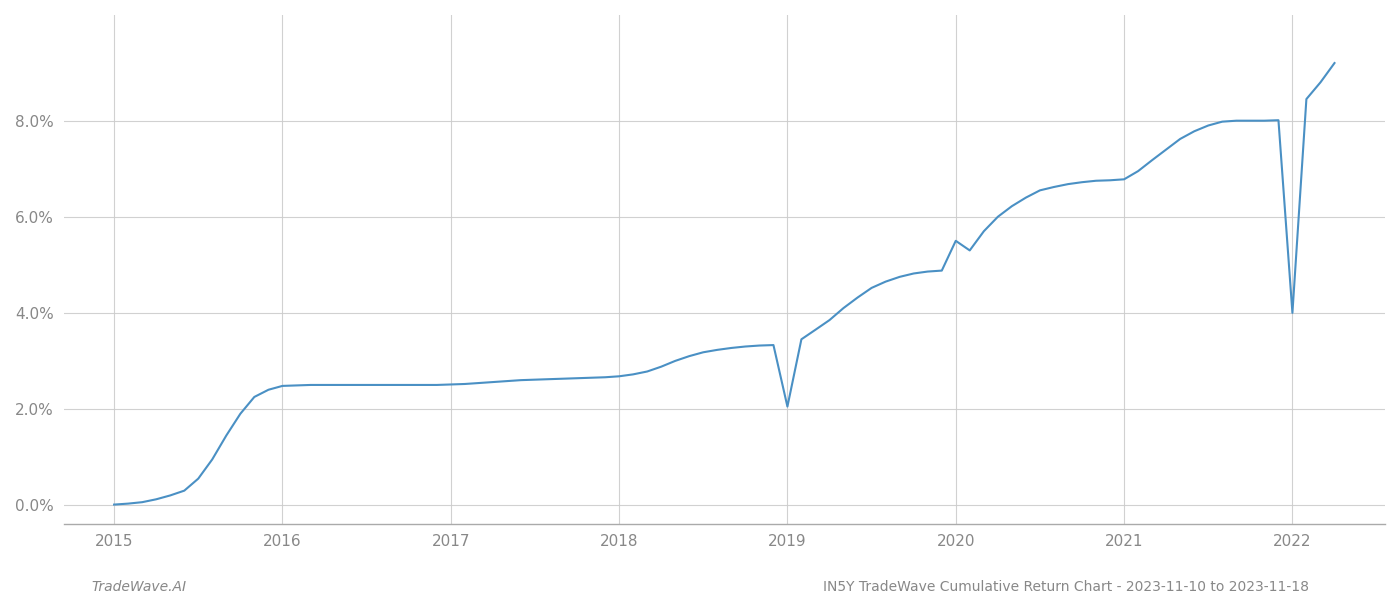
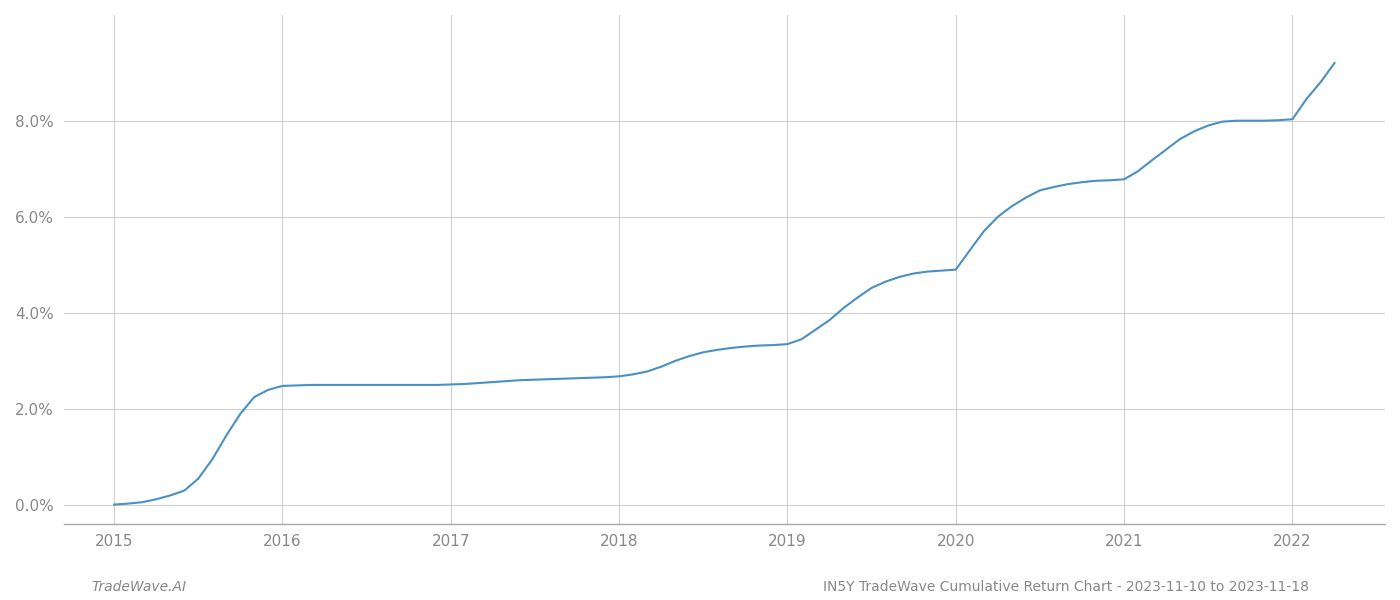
2019: 2.05% -> 3.35%
2020: 5.50% -> 4.90%
2022: 4.00% -> 8.03%
